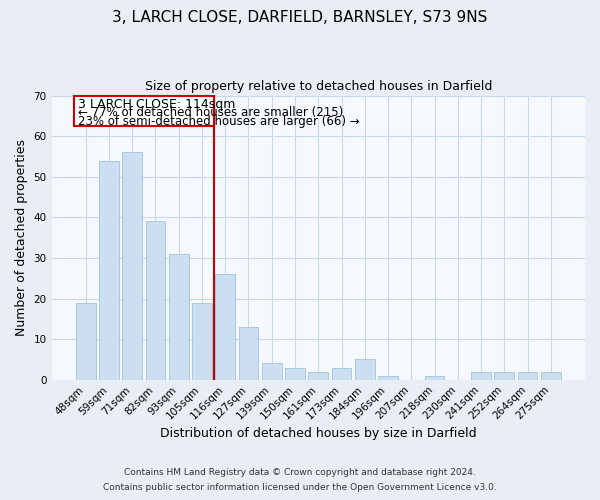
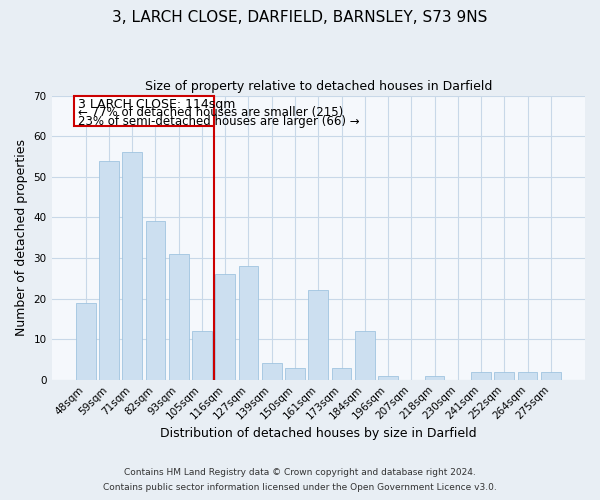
105sqm: 19 -> 12
127sqm: 13 -> 28
161sqm: 2 -> 22
184sqm: 5 -> 12
